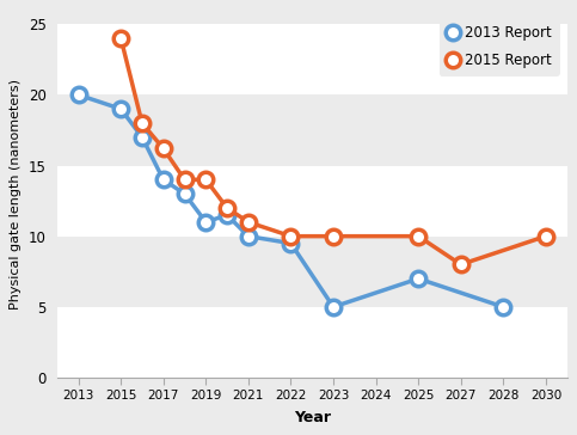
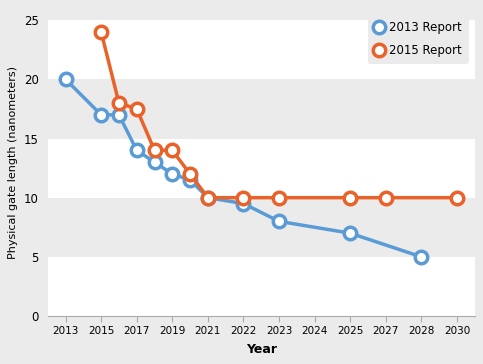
2013 Report/2015: 19.0 -> 17.0
2015 Report/2017: 16.2 -> 17.5
2013 Report/2019: 11.0 -> 12.0
2015 Report/2021: 11.0 -> 10.0
2013 Report/2023: 5.0 -> 8.0
2015 Report/2027: 8.0 -> 10.0
